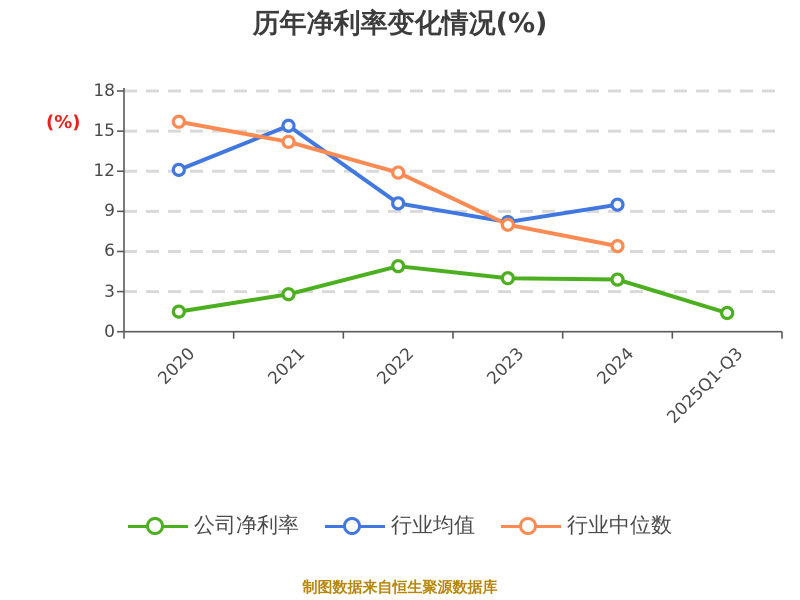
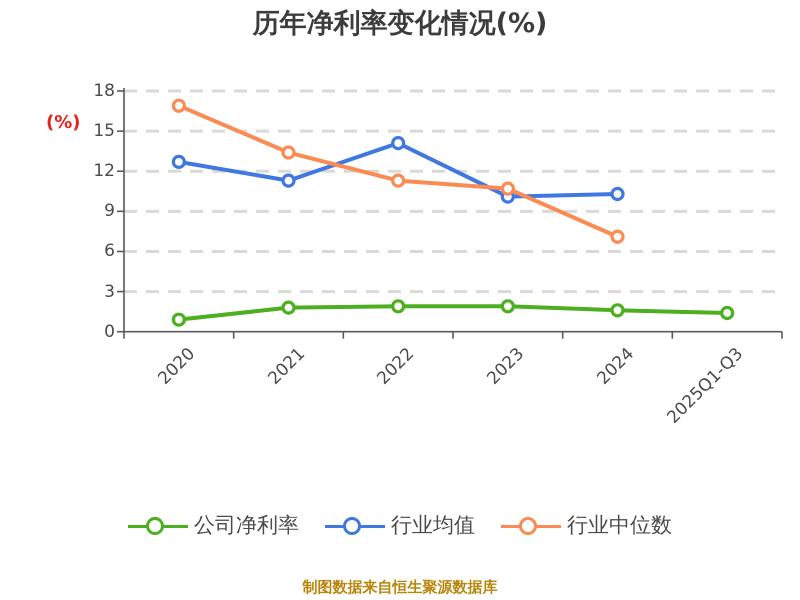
公司净利率/2020: 1.5 -> 0.9
行业均值/2020: 12.1 -> 12.7
行业中位数/2020: 15.7 -> 16.9
公司净利率/2021: 2.8 -> 1.8
行业均值/2021: 15.4 -> 11.3
行业中位数/2021: 14.2 -> 13.4
公司净利率/2022: 4.9 -> 1.9
行业均值/2022: 9.6 -> 14.1
行业中位数/2022: 11.9 -> 11.3
公司净利率/2023: 4.0 -> 1.9
行业均值/2023: 8.2 -> 10.1
行业中位数/2023: 8.0 -> 10.7
公司净利率/2024: 3.9 -> 1.6
行业均值/2024: 9.5 -> 10.3
行业中位数/2024: 6.4 -> 7.1
